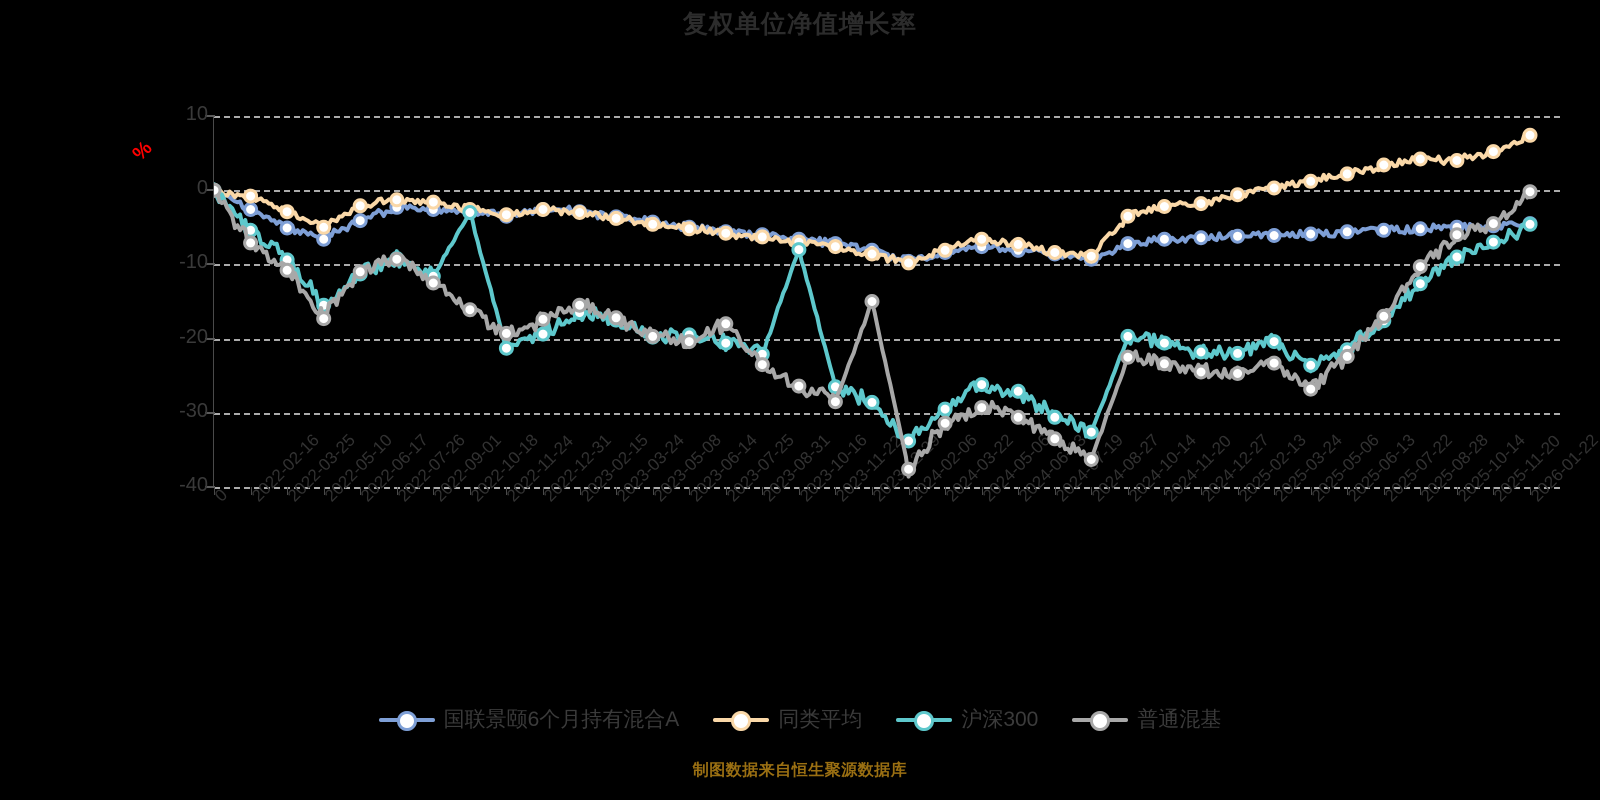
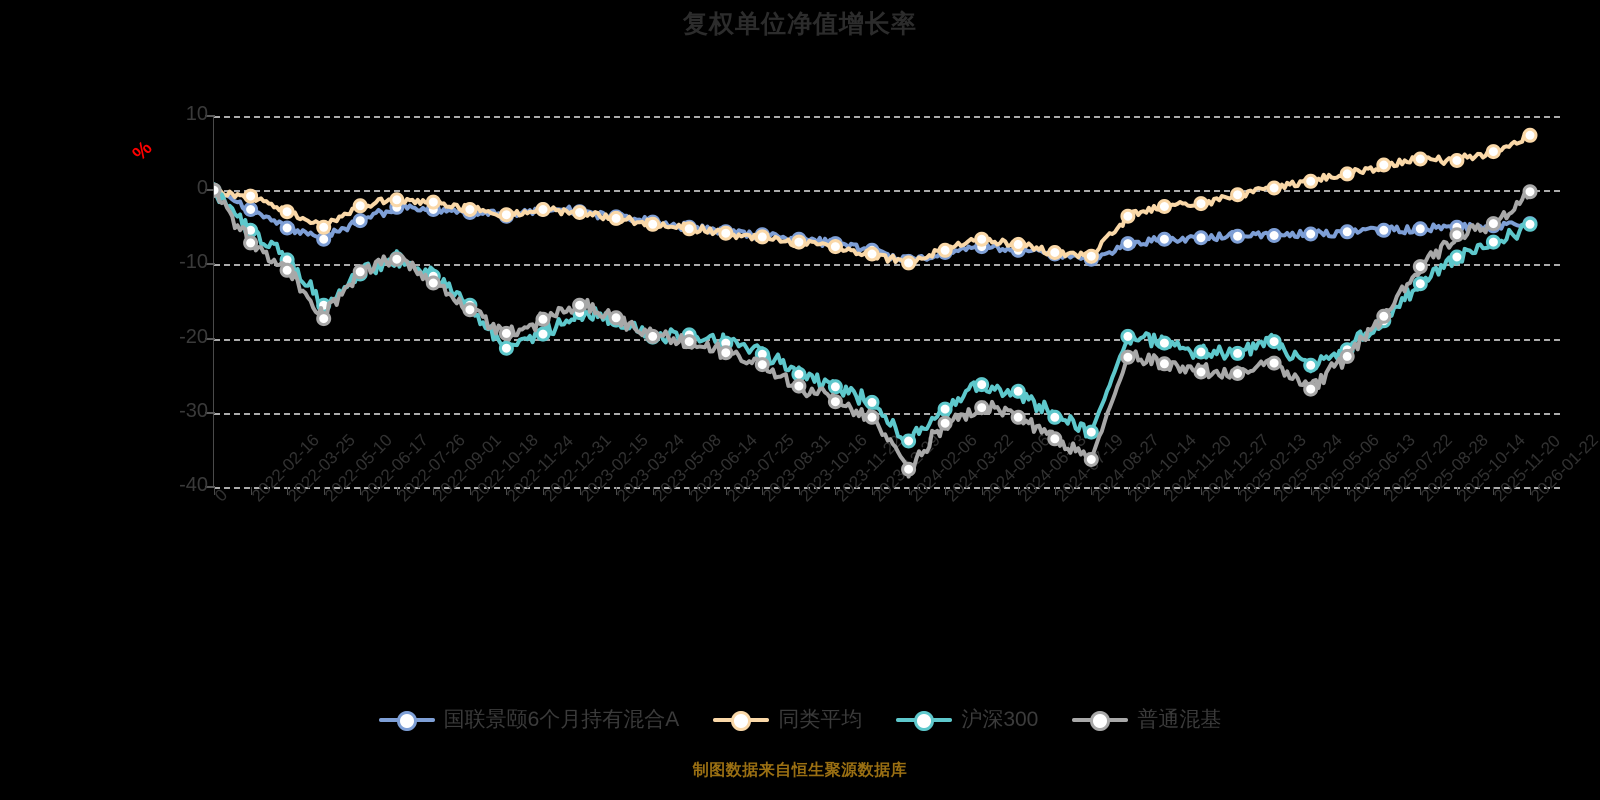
沪深300/2022-10-18: -3 -> -16
普通混基/2023-07-25: -18 -> -22
沪深300/2023-10-16: -8 -> -25
普通混基/2023-12-29: -15 -> -31
